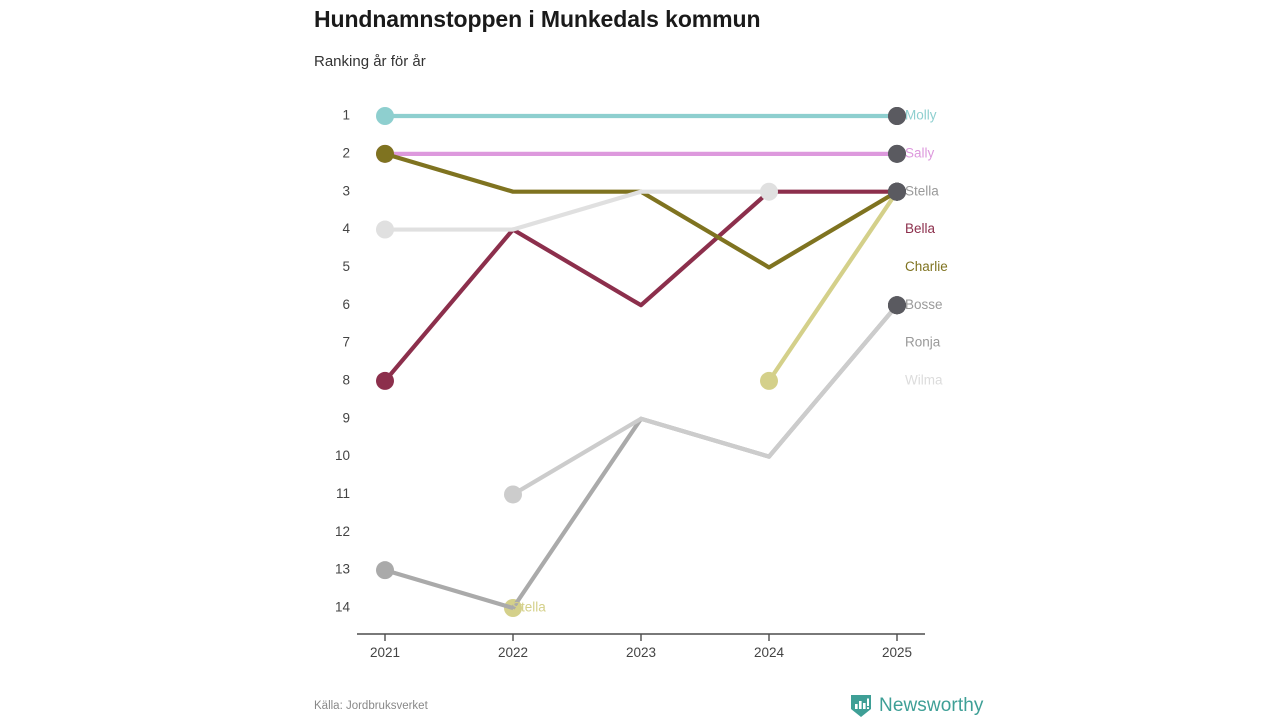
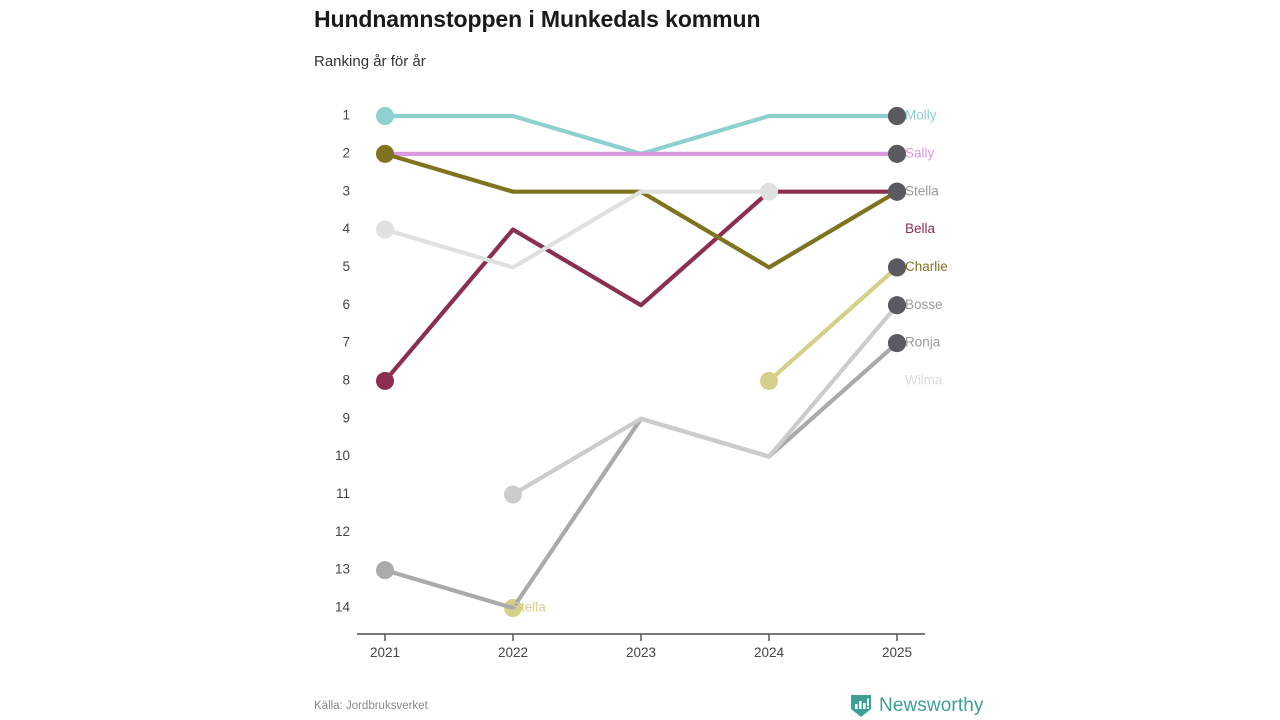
Wilma/2022: 4 -> 5
Molly/2023: 1 -> 2
Stella/2025: 3 -> 5
Bosse/2025: 6 -> 7
